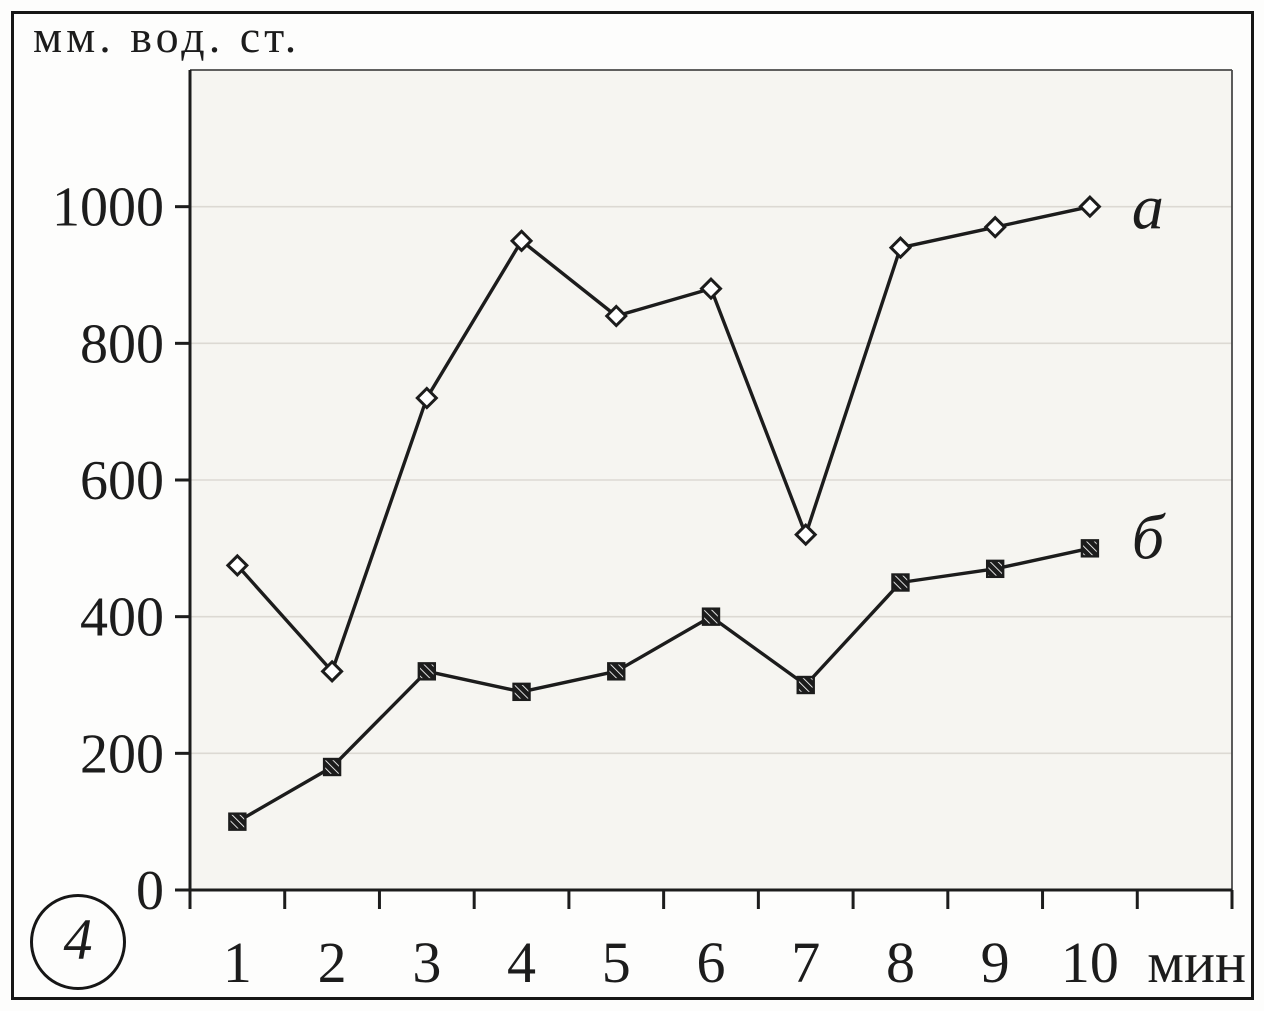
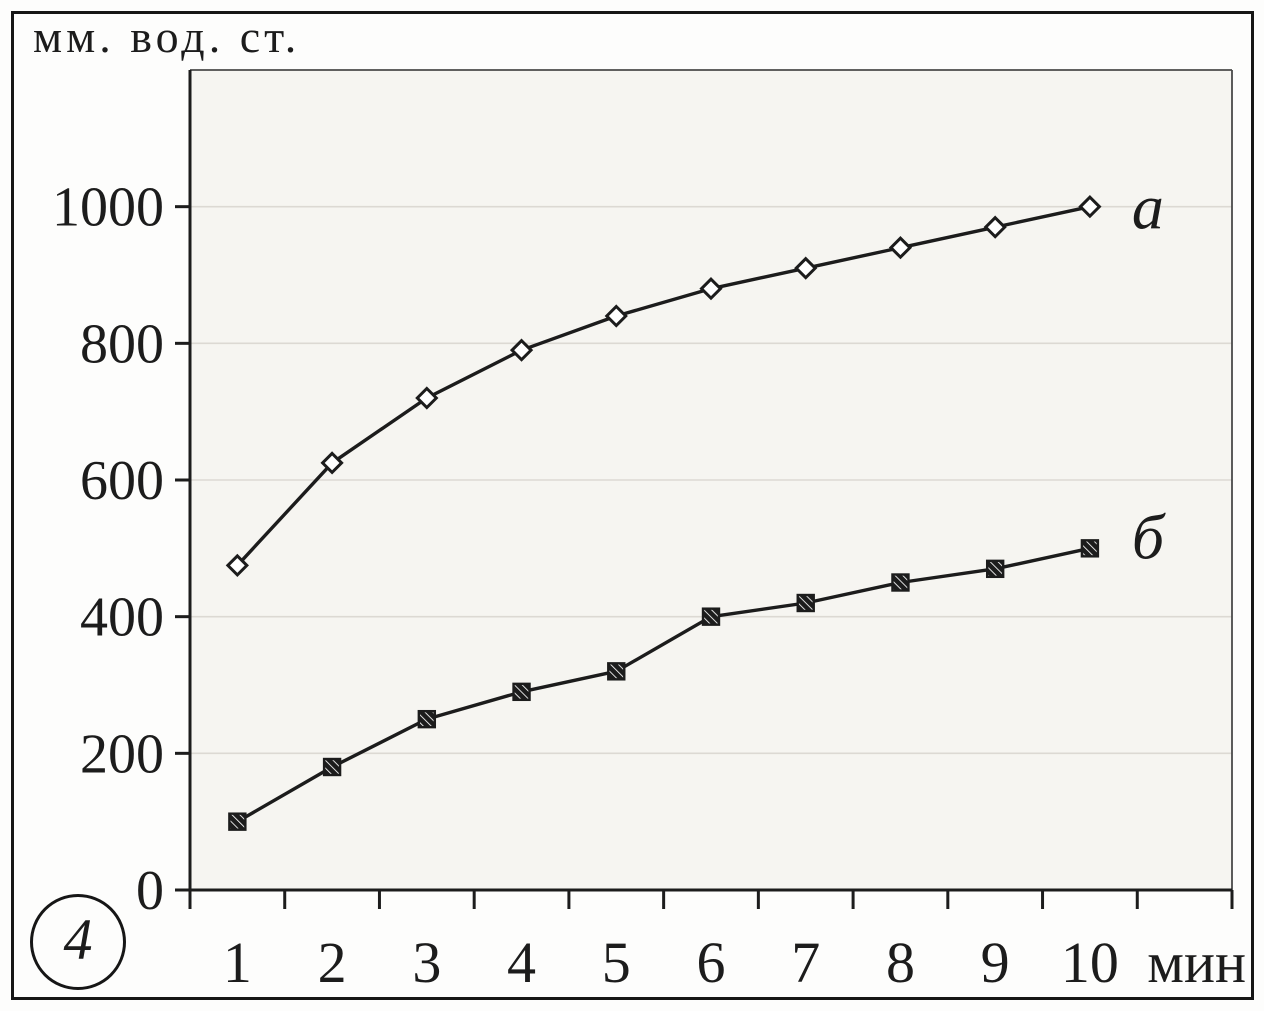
а/2: 320 -> 620
б/3: 320 -> 250
а/4: 950 -> 790
а/7: 520 -> 910
б/7: 300 -> 420
